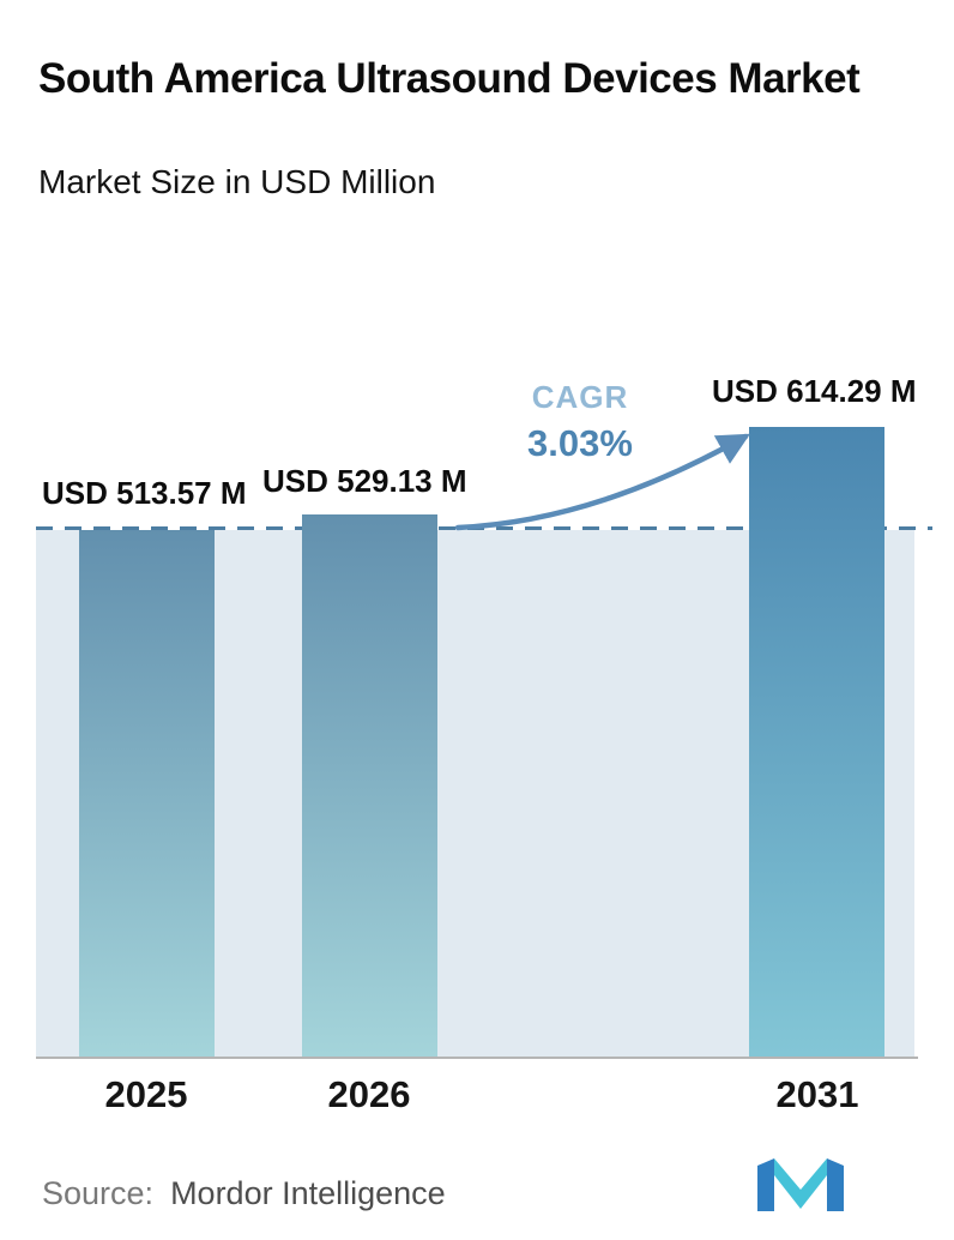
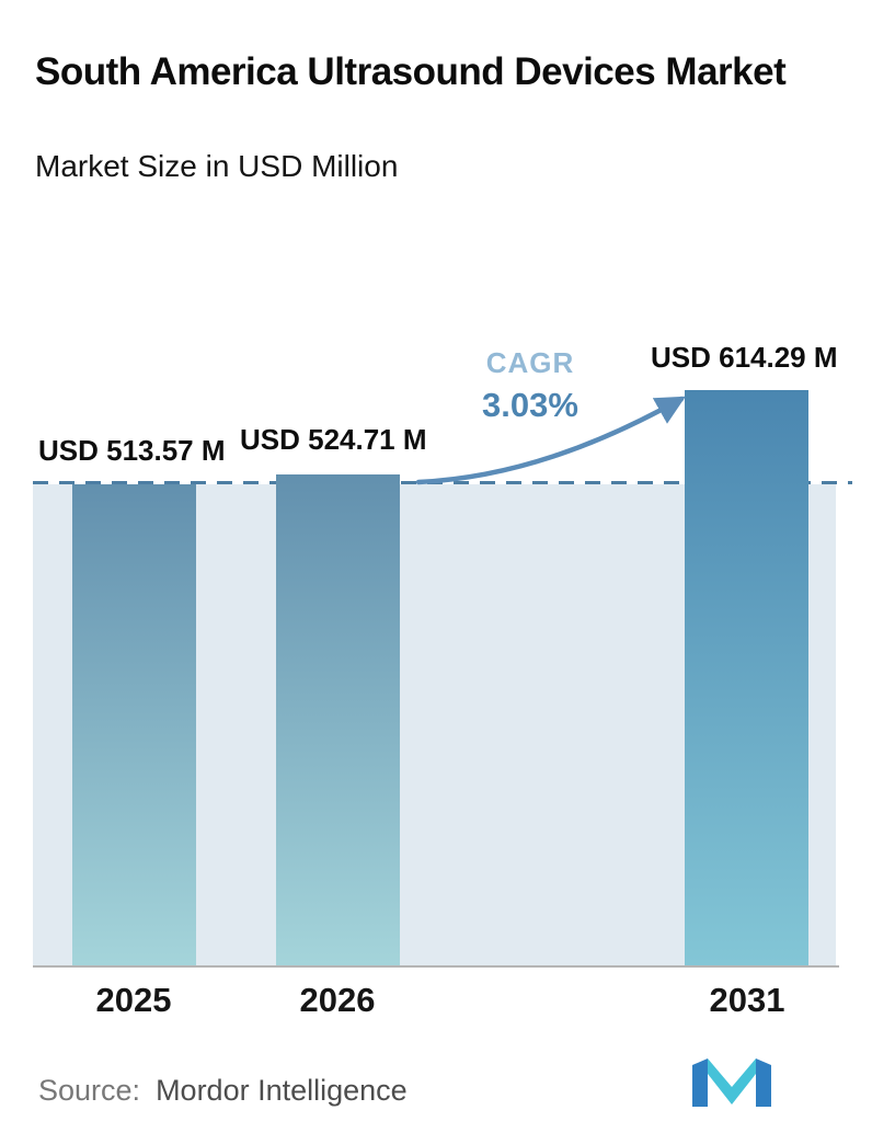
2026: 529.13 -> 524.71
